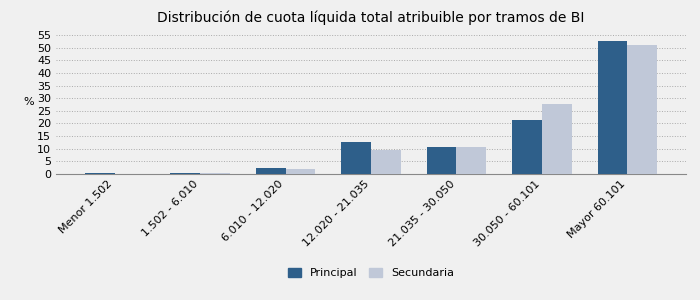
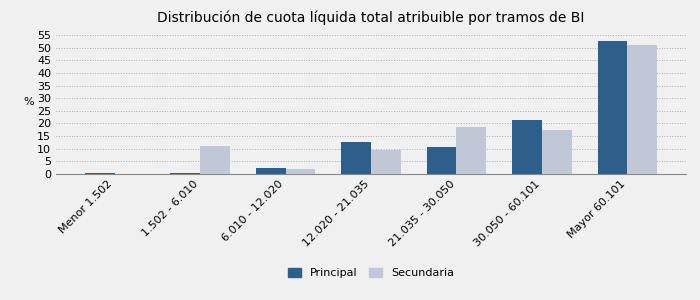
Secundaria/1.502 - 6.010: 0.2 -> 11.0
Secundaria/21.035 - 30.050: 10.5 -> 18.5
Secundaria/30.050 - 60.101: 27.8 -> 17.5
